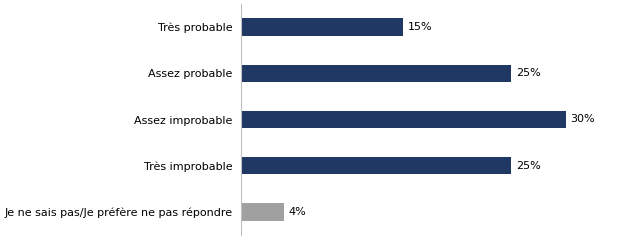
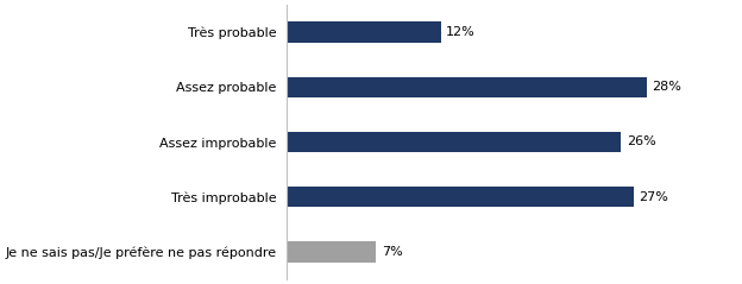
Très probable: 15% -> 12%
Assez probable: 25% -> 28%
Assez improbable: 30% -> 26%
Très improbable: 25% -> 27%
Je ne sais pas/Je préfère ne pas répondre: 4% -> 7%
